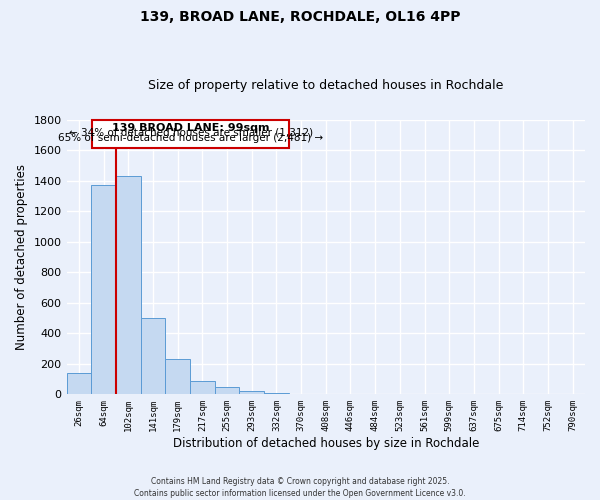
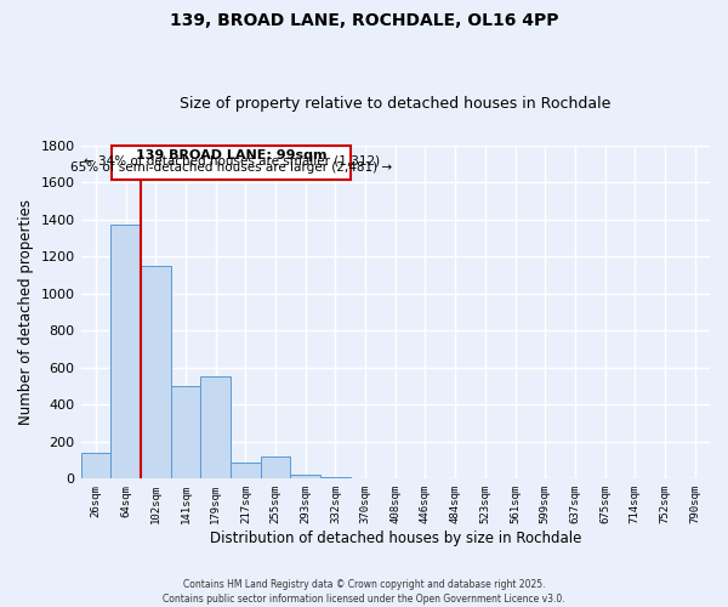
102sqm: 1430 -> 1150
179sqm: 230 -> 550
255sqm: 50 -> 120
